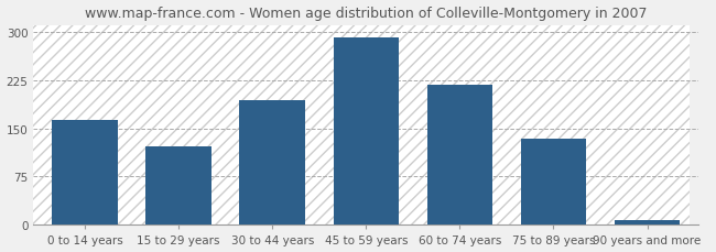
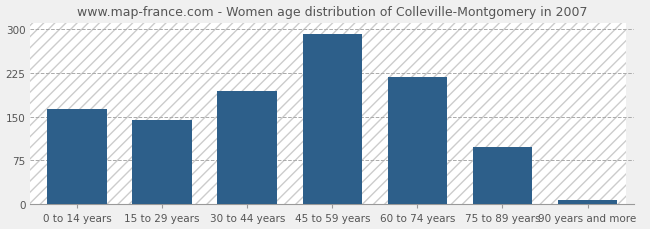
15 to 29 years: 122 -> 145
75 to 89 years: 134 -> 98
